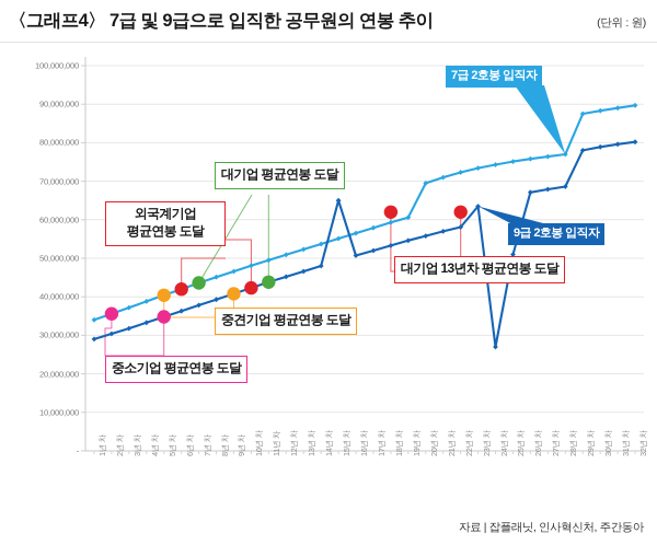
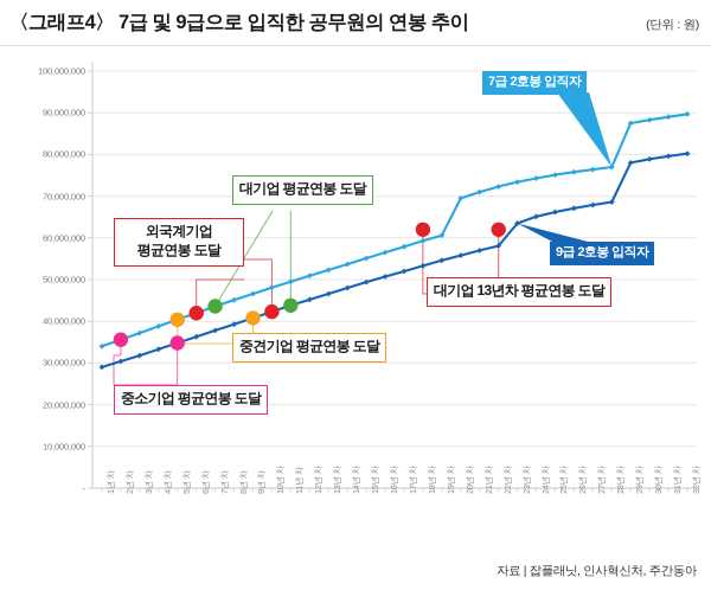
9급 2호봉 입직자/15년 차: 65000000 -> 49000000
9급 2호봉 입직자/24년 차: 27000000 -> 65000000
9급 2호봉 입직자/25년 차: 51000000 -> 66000000
